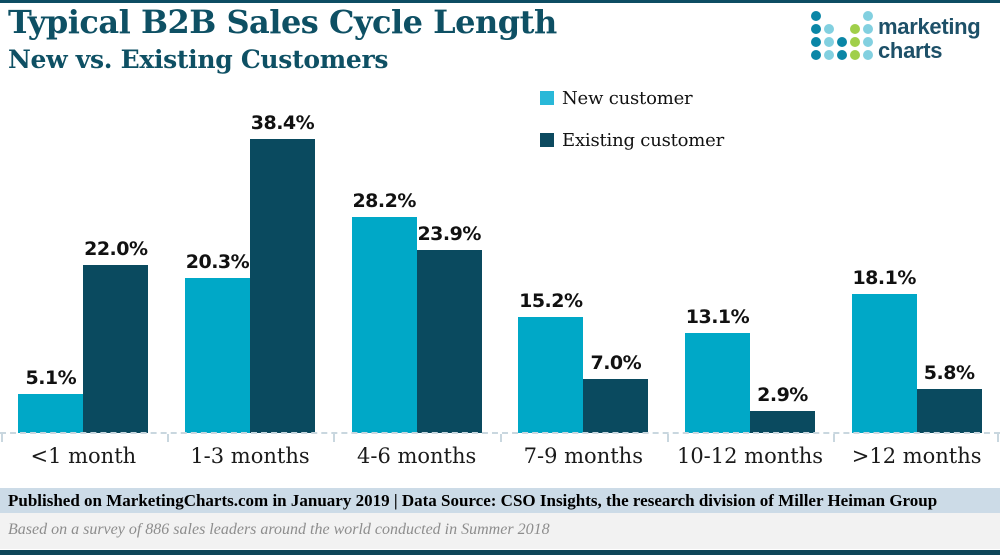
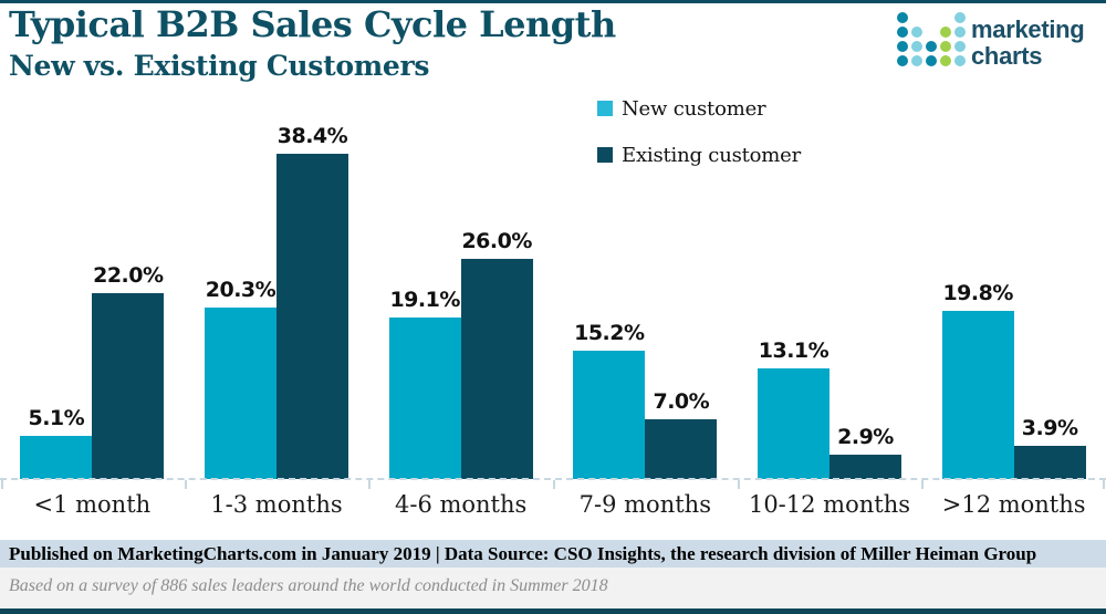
New customer/4-6 months: 28.2% -> 19.1%
Existing customer/4-6 months: 23.9% -> 26.0%
New customer/>12 months: 18.1% -> 19.8%
Existing customer/>12 months: 5.8% -> 3.9%
